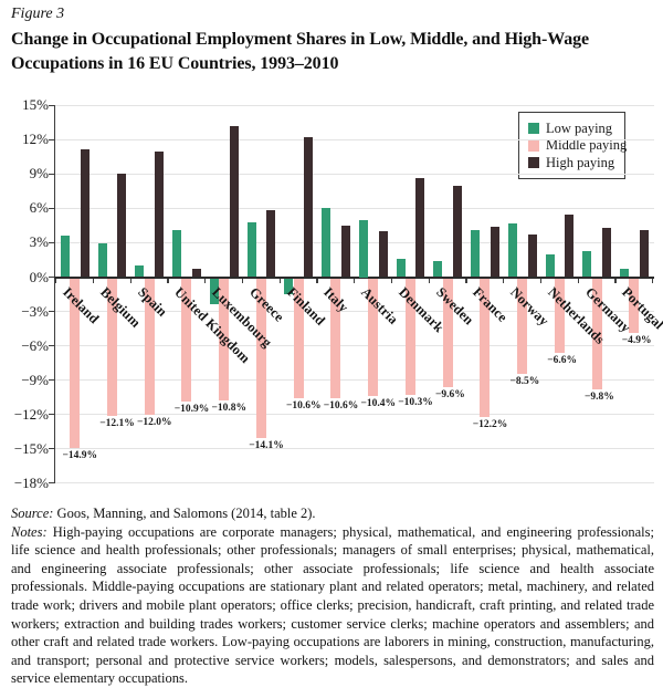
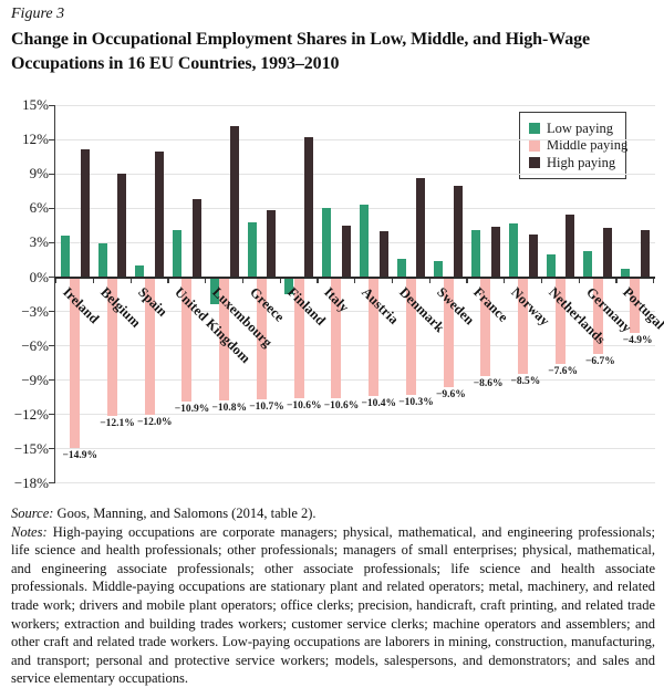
High paying/United Kingdom: 0.7% -> 6.8%
Middle paying/Greece: −14.1% -> −10.7%
Low paying/Austria: 5.0% -> 6.3%
Middle paying/France: −12.2% -> −8.6%
Middle paying/Netherlands: −6.6% -> −7.6%
Middle paying/Germany: −9.8% -> −6.7%
